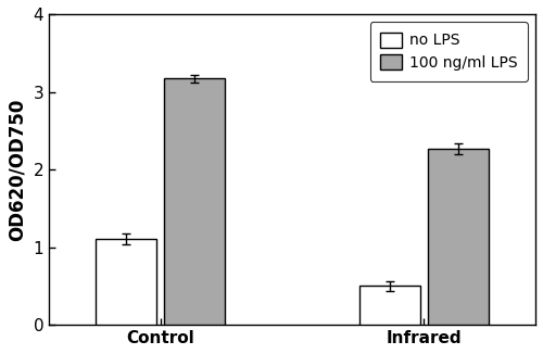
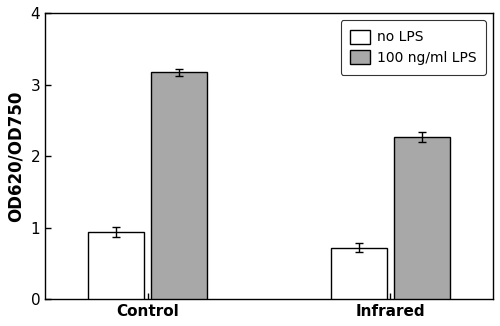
no LPS/Control: 1.10 -> 0.94
no LPS/Infrared: 0.50 -> 0.72
